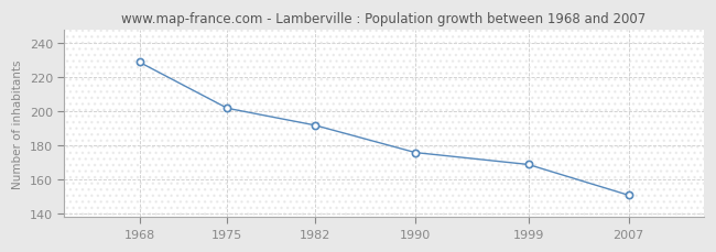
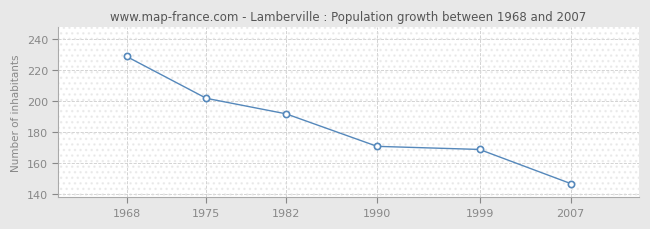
1990: 176 -> 171
2007: 151 -> 147
